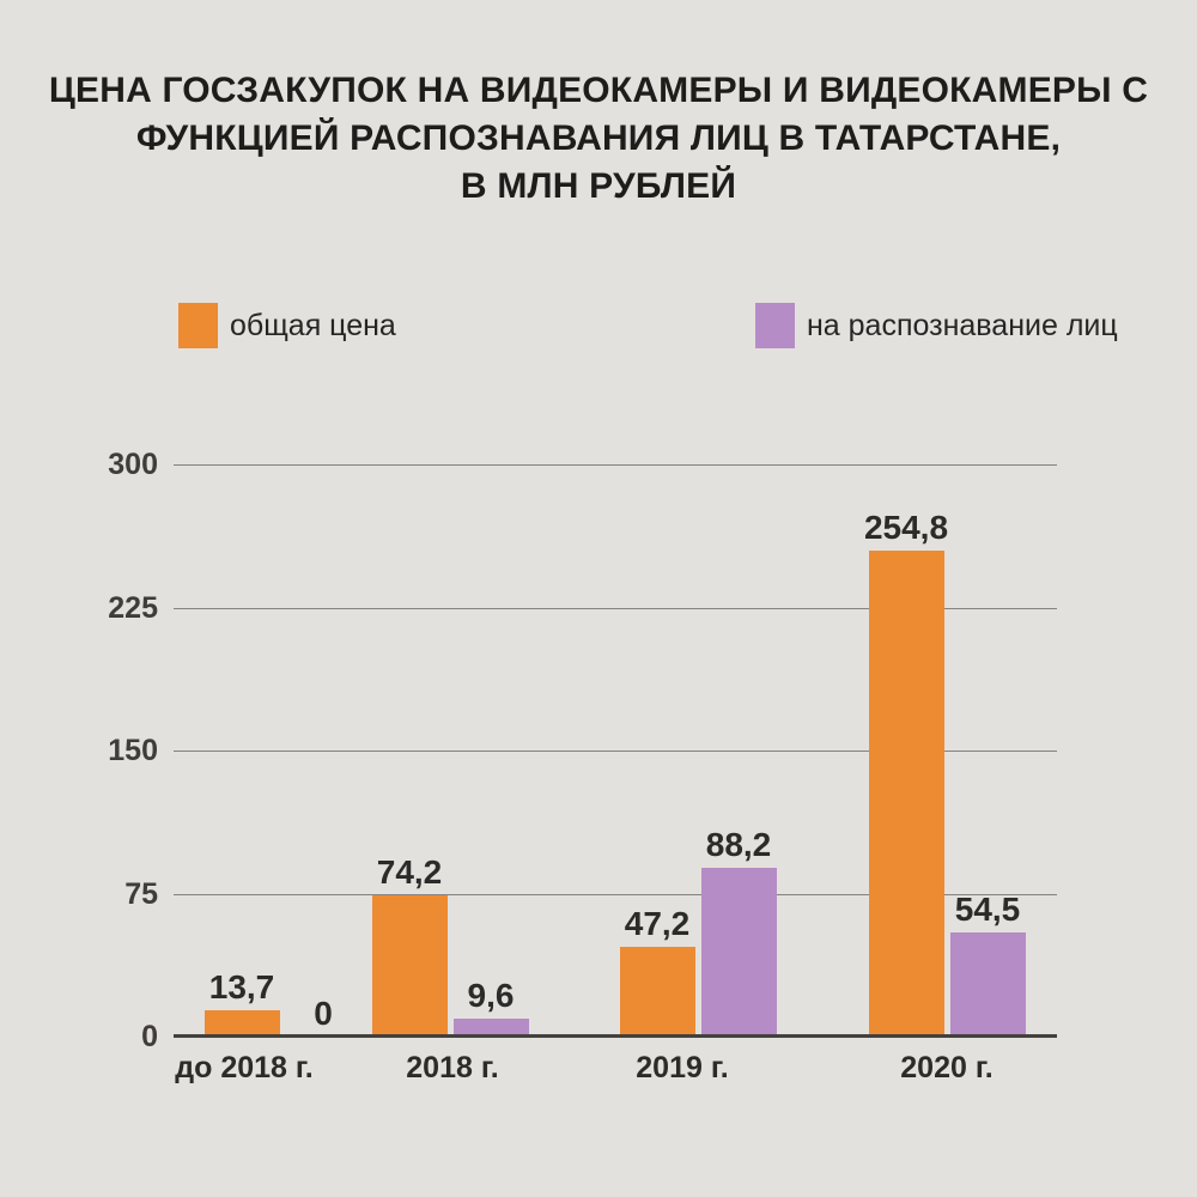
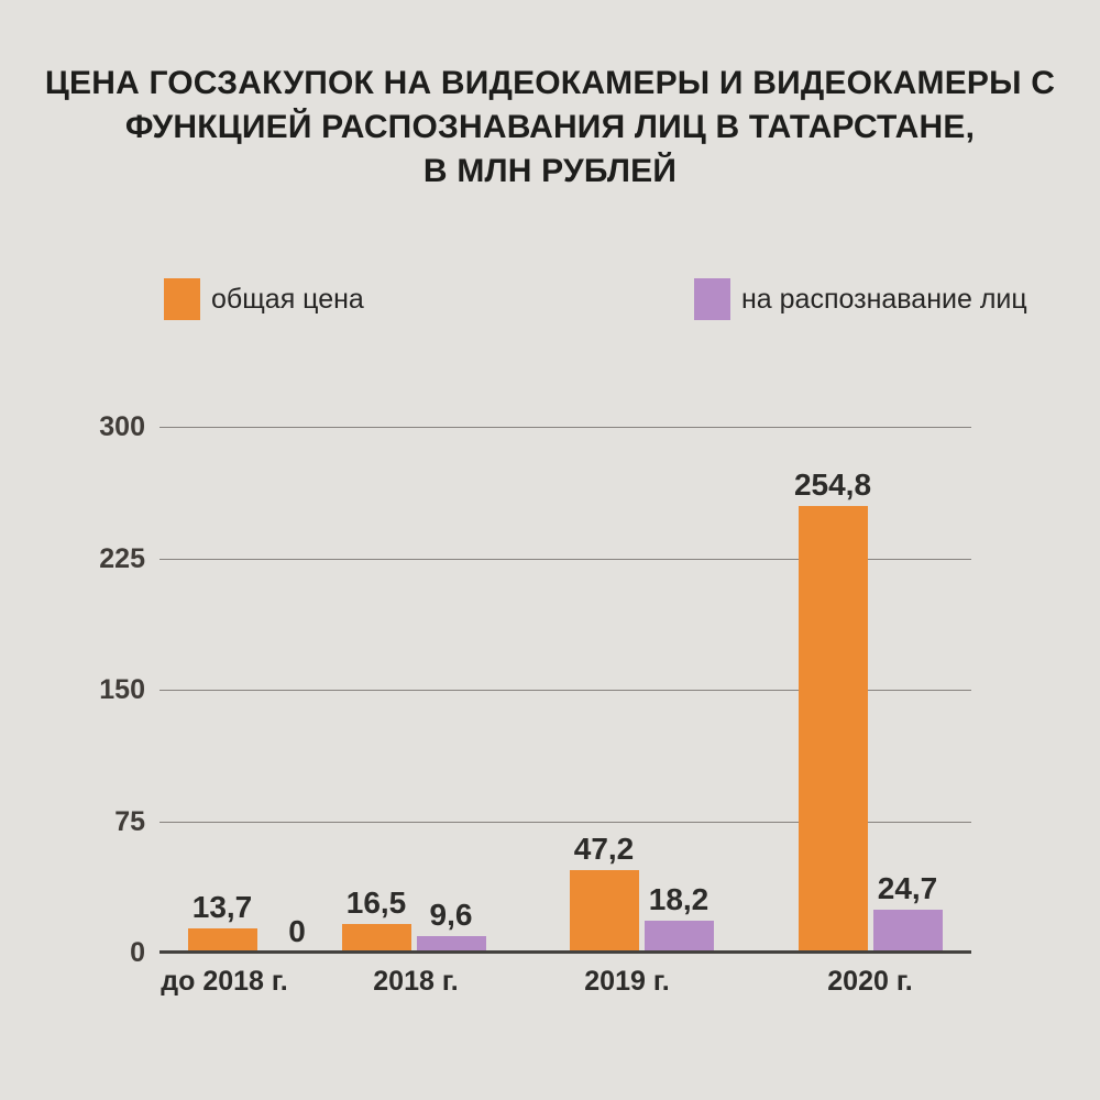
общая цена/2018 г.: 74,2 -> 16,5
на распознавание лиц/2019 г.: 88,2 -> 18,2
на распознавание лиц/2020 г.: 54,5 -> 24,7
